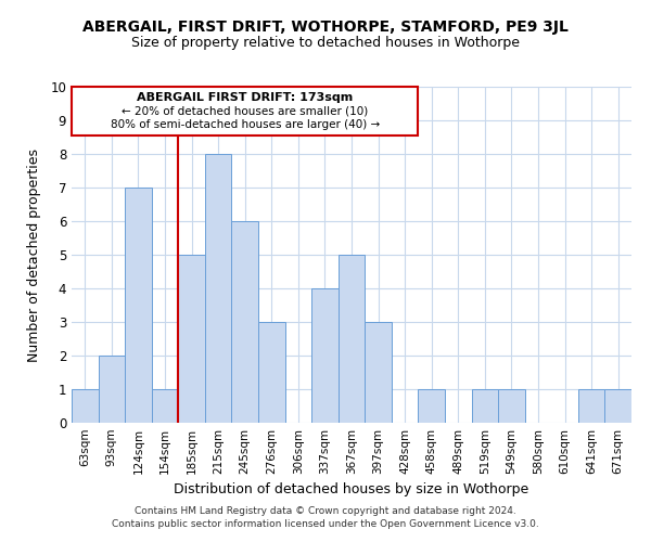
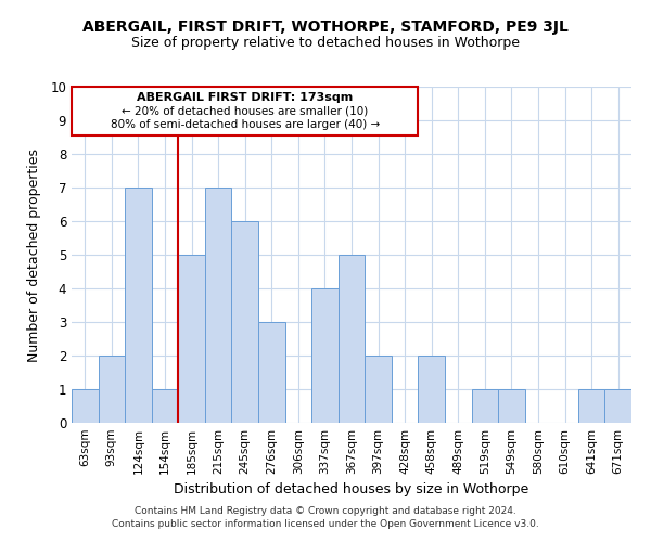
215sqm: 8 -> 7
397sqm: 3 -> 2
458sqm: 1 -> 2
